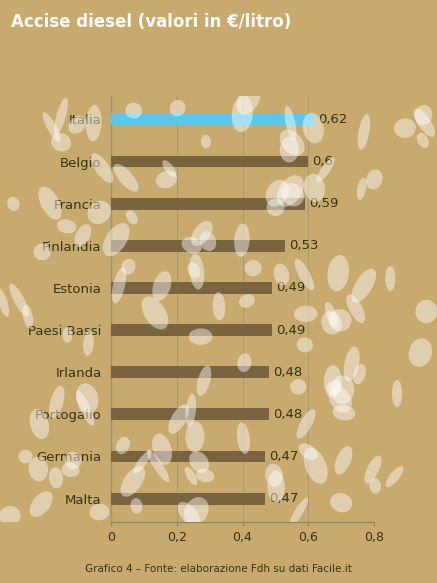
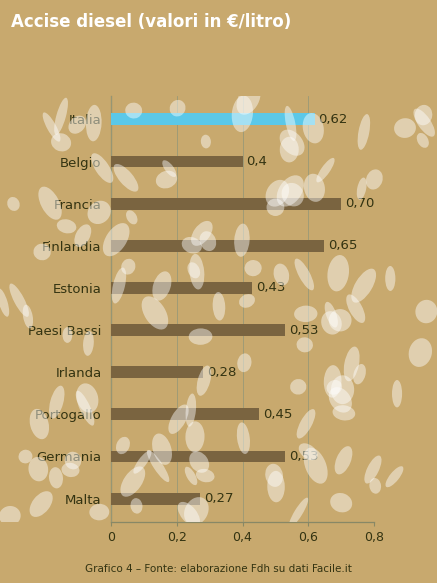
Belgio: 0,6 -> 0,4
Francia: 0,59 -> 0,70
Finlandia: 0,53 -> 0,65
Estonia: 0,49 -> 0,43
Paesi Bassi: 0,49 -> 0,53
Irlanda: 0,48 -> 0,28
Portogallo: 0,48 -> 0,45
Germania: 0,47 -> 0,53
Malta: 0,47 -> 0,27
